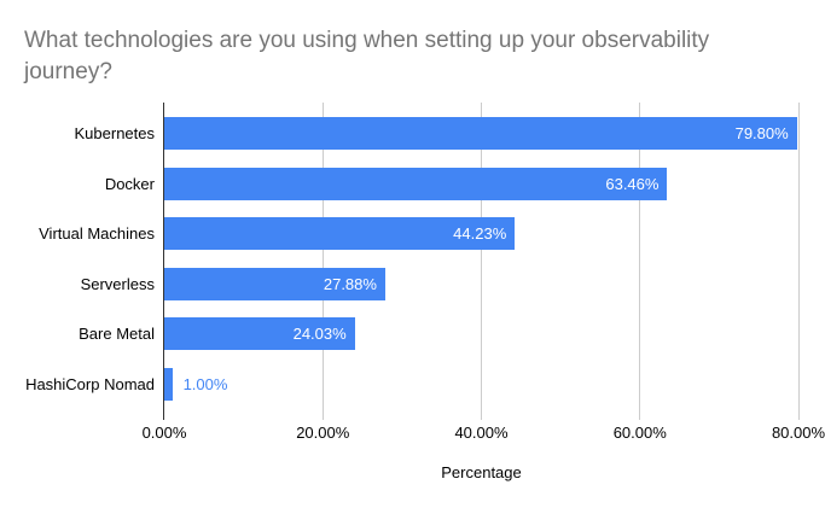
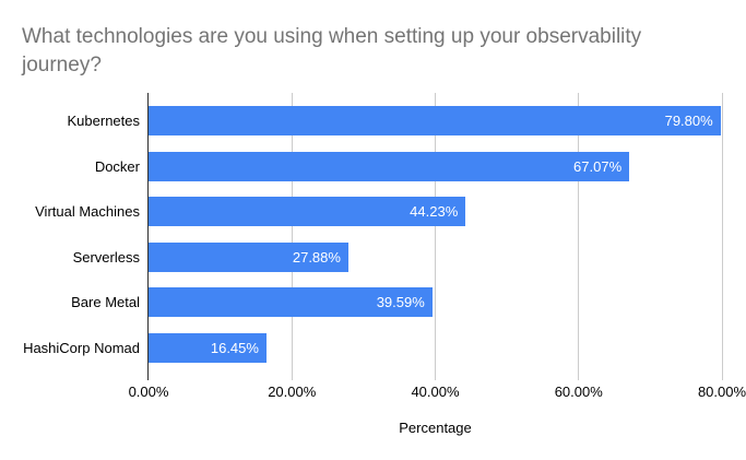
Docker: 63.46% -> 67.07%
Bare Metal: 24.03% -> 39.59%
HashiCorp Nomad: 1.00% -> 16.45%
